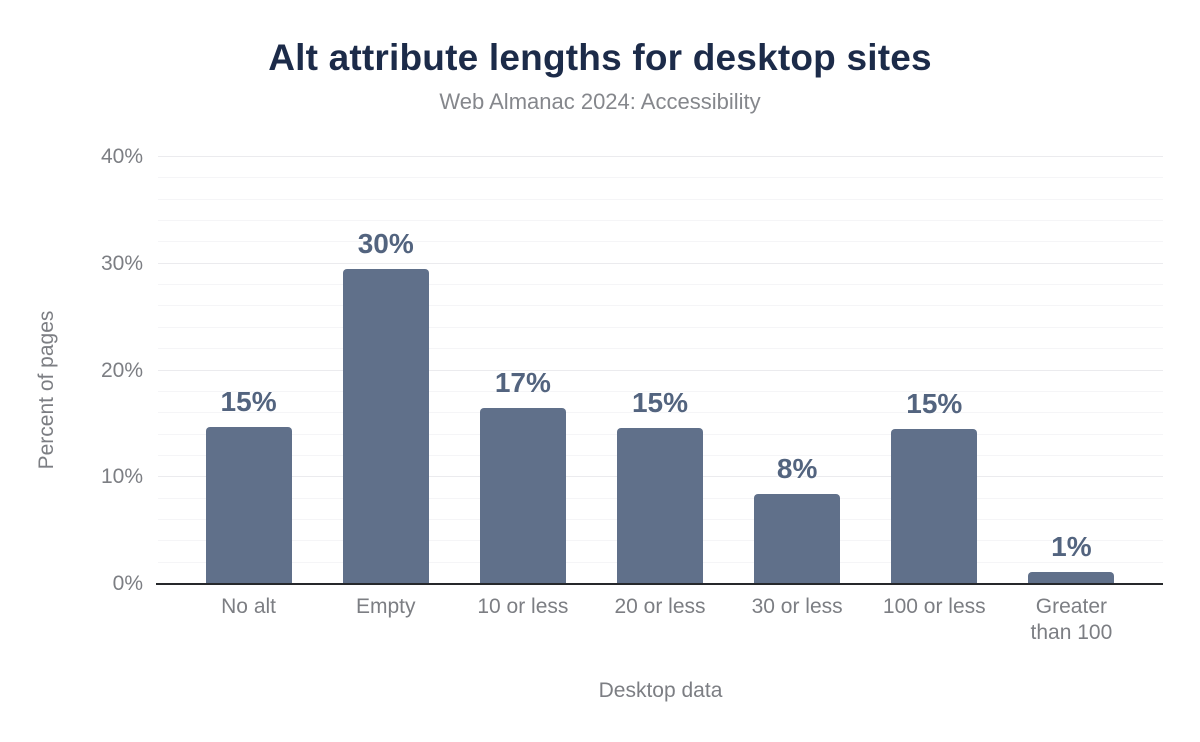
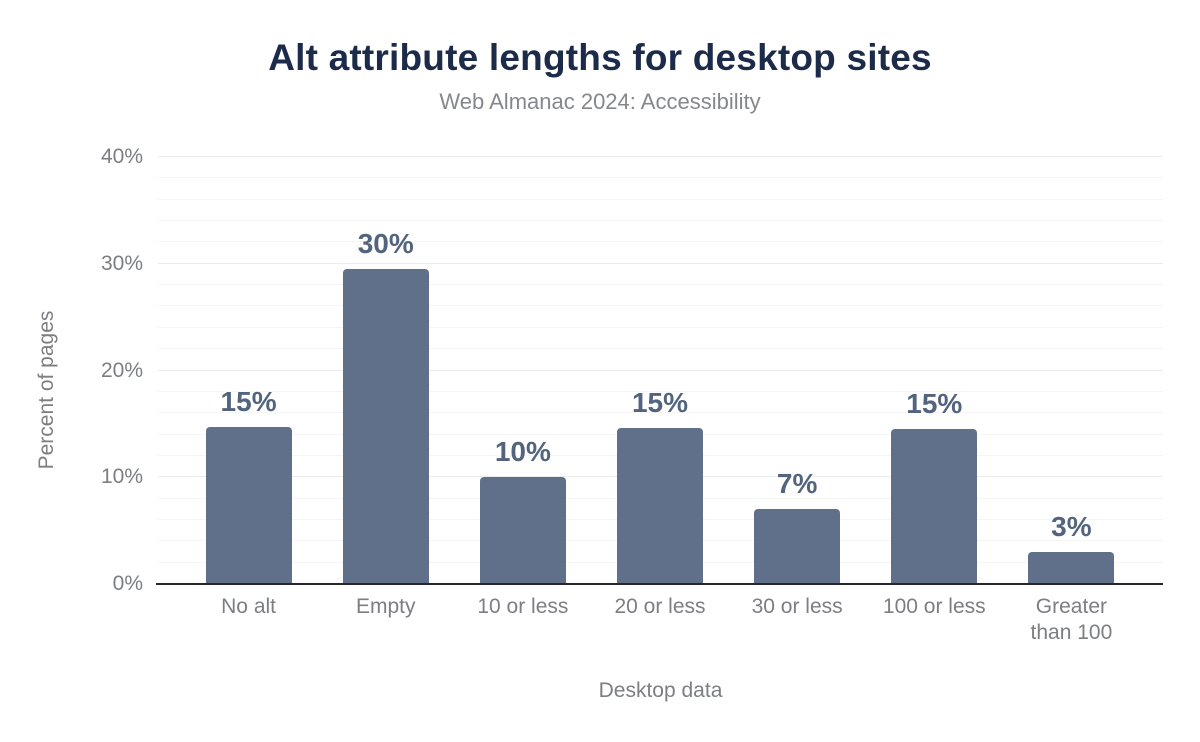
10 or less: 17% -> 10%
30 or less: 8% -> 7%
Greater than 100: 1% -> 3%
